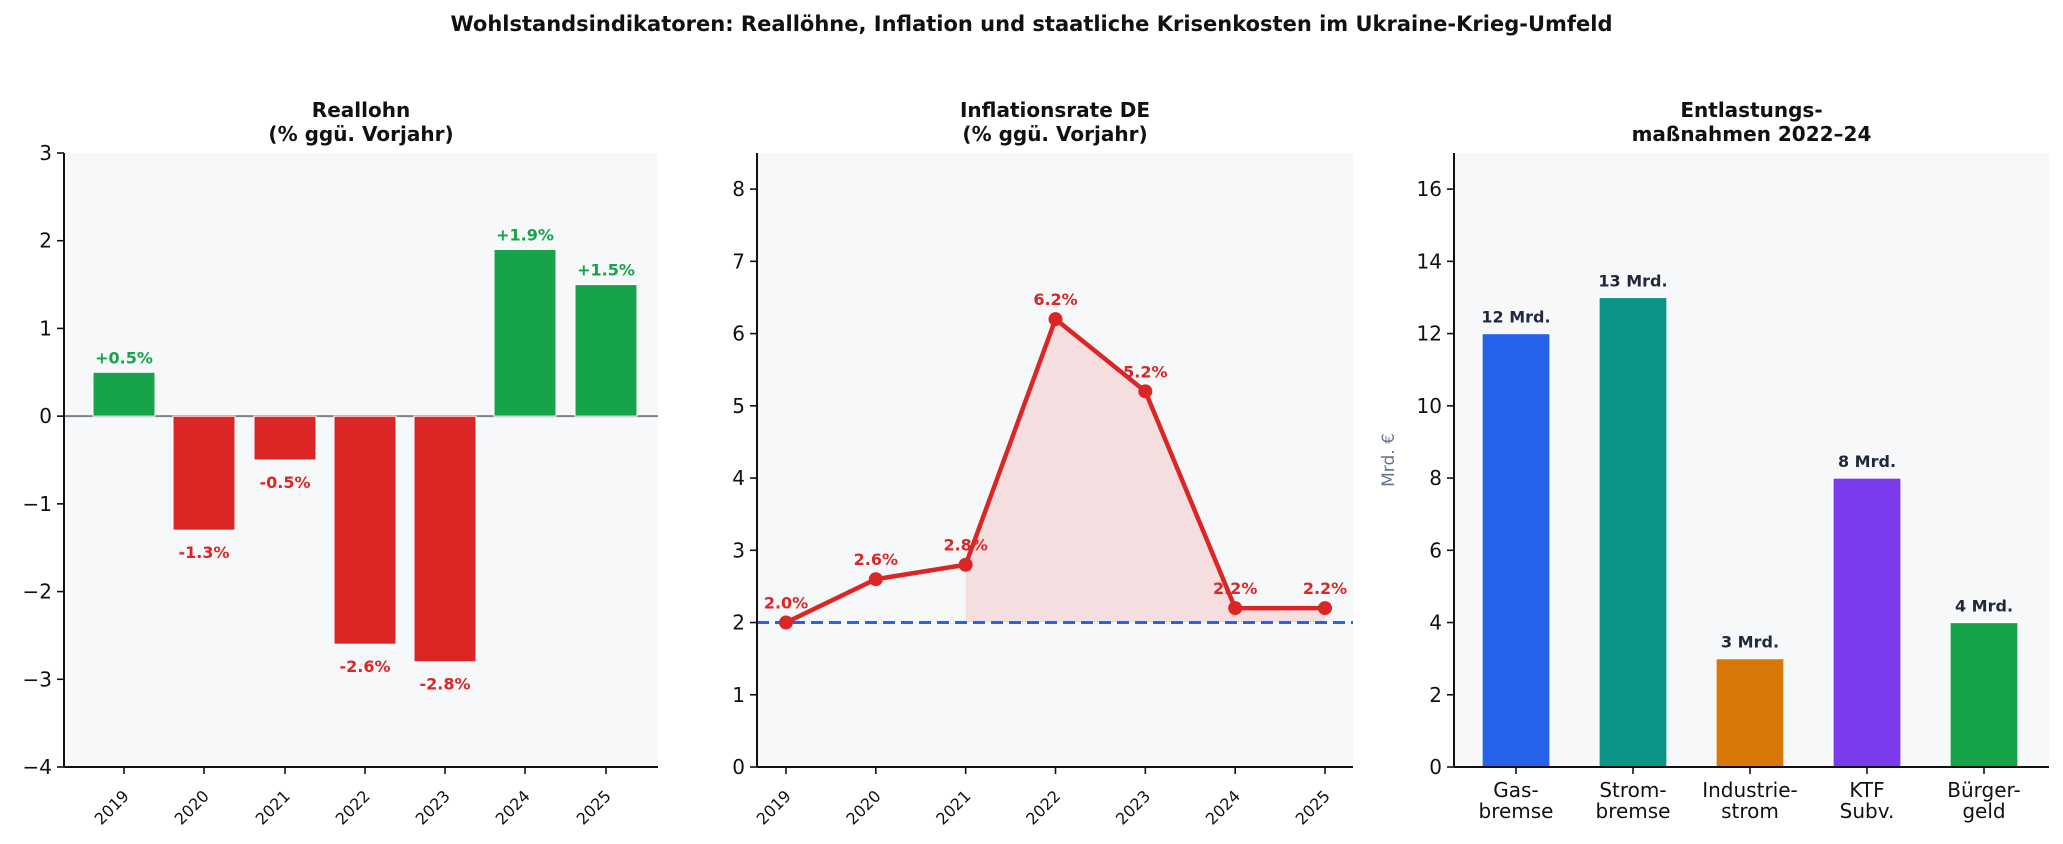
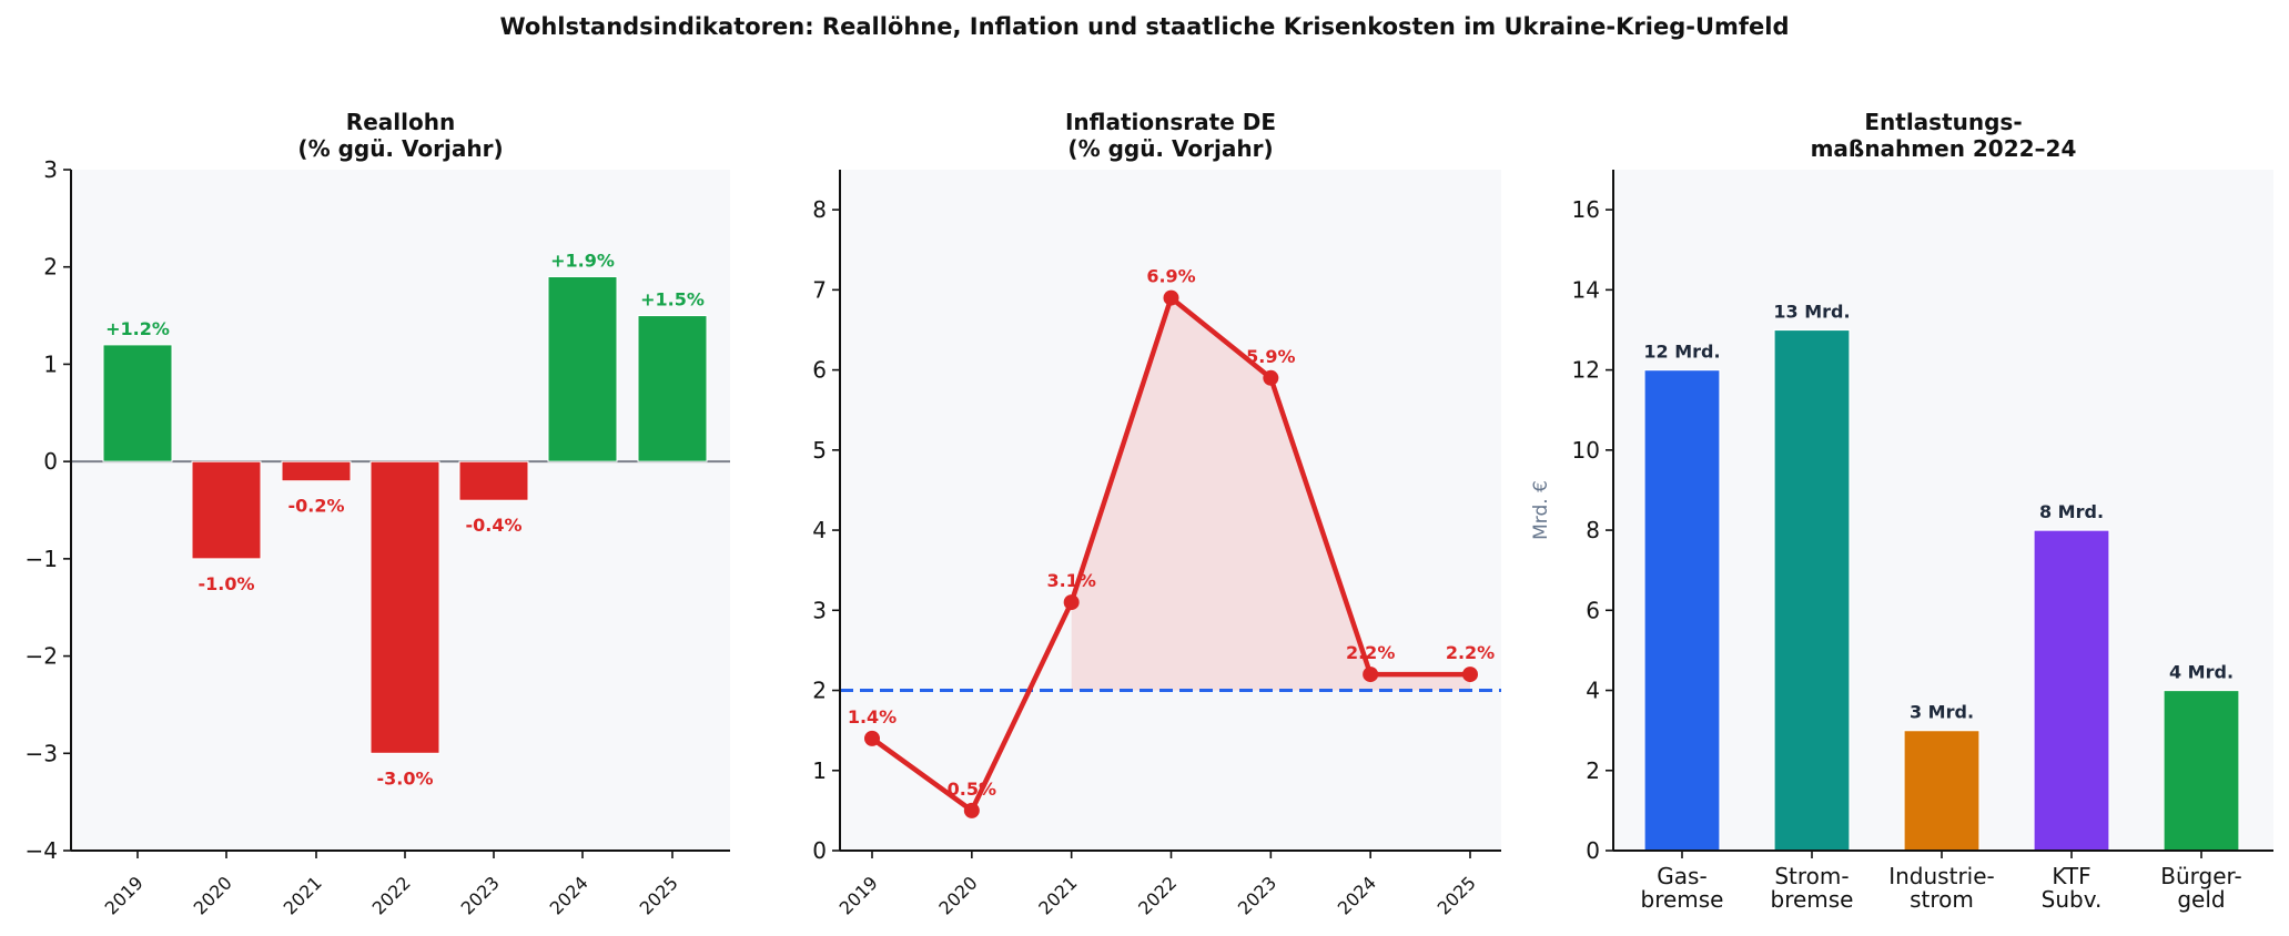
Reallohn (% ggü. Vorjahr)/2019: +0.5% -> +1.2%
Reallohn (% ggü. Vorjahr)/2020: -1.3% -> -1.0%
Reallohn (% ggü. Vorjahr)/2021: -0.5% -> -0.2%
Reallohn (% ggü. Vorjahr)/2022: -2.6% -> -3.0%
Reallohn (% ggü. Vorjahr)/2023: -2.8% -> -0.4%
Inflationsrate DE (% ggü. Vorjahr)/2019: 2.0% -> 1.4%
Inflationsrate DE (% ggü. Vorjahr)/2020: 2.6% -> 0.5%
Inflationsrate DE (% ggü. Vorjahr)/2021: 2.8% -> 3.1%
Inflationsrate DE (% ggü. Vorjahr)/2022: 6.2% -> 6.9%
Inflationsrate DE (% ggü. Vorjahr)/2023: 5.2% -> 5.9%
